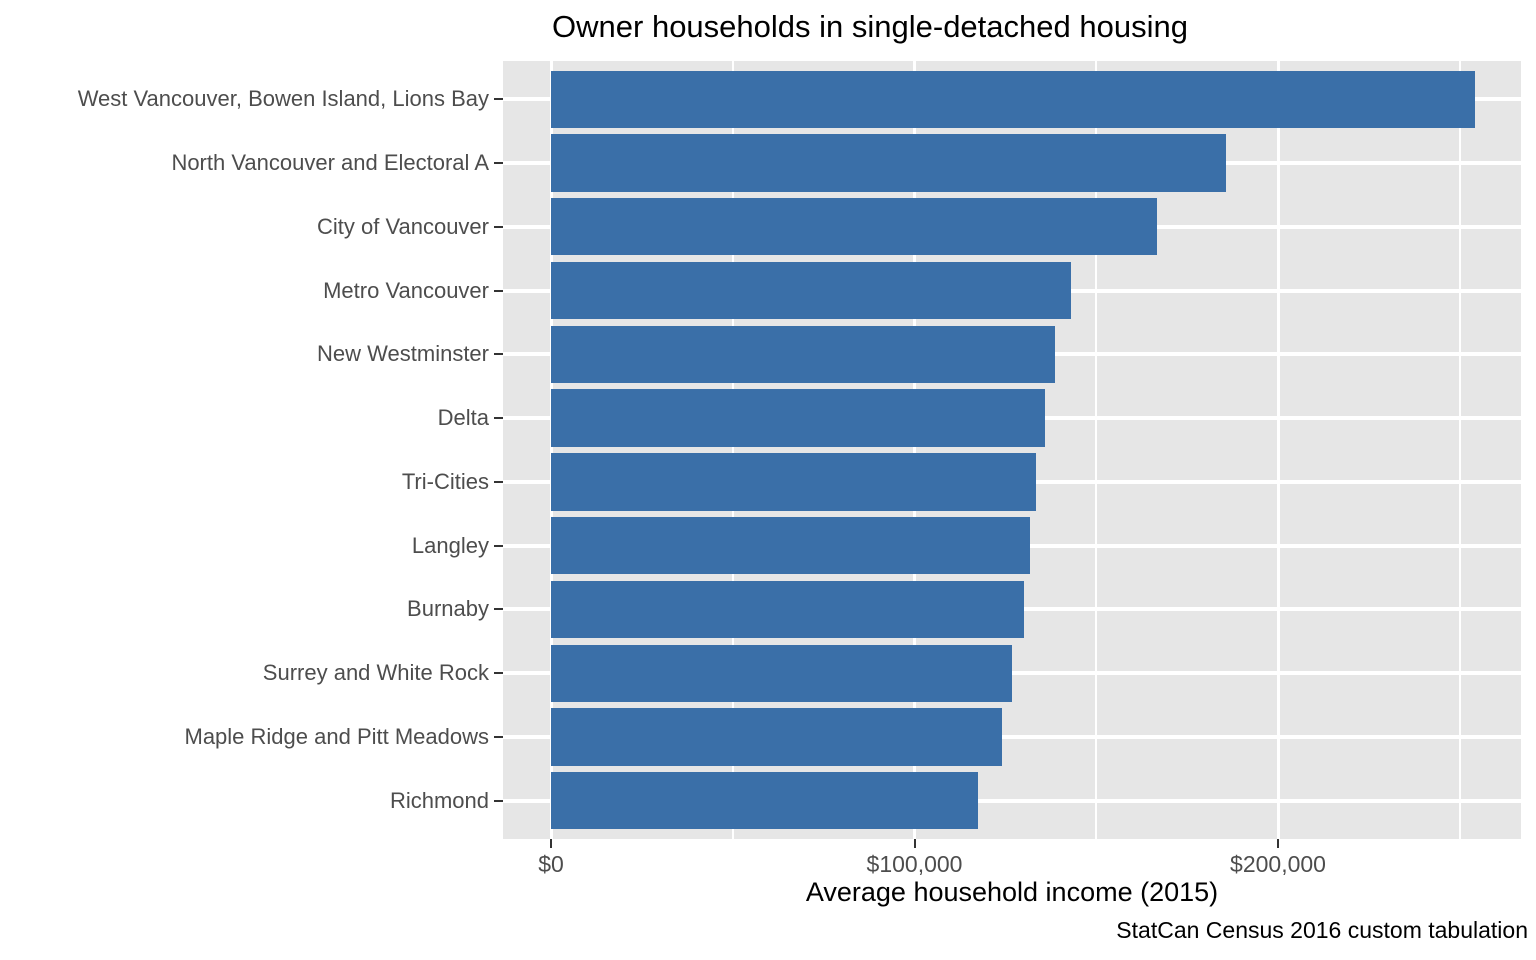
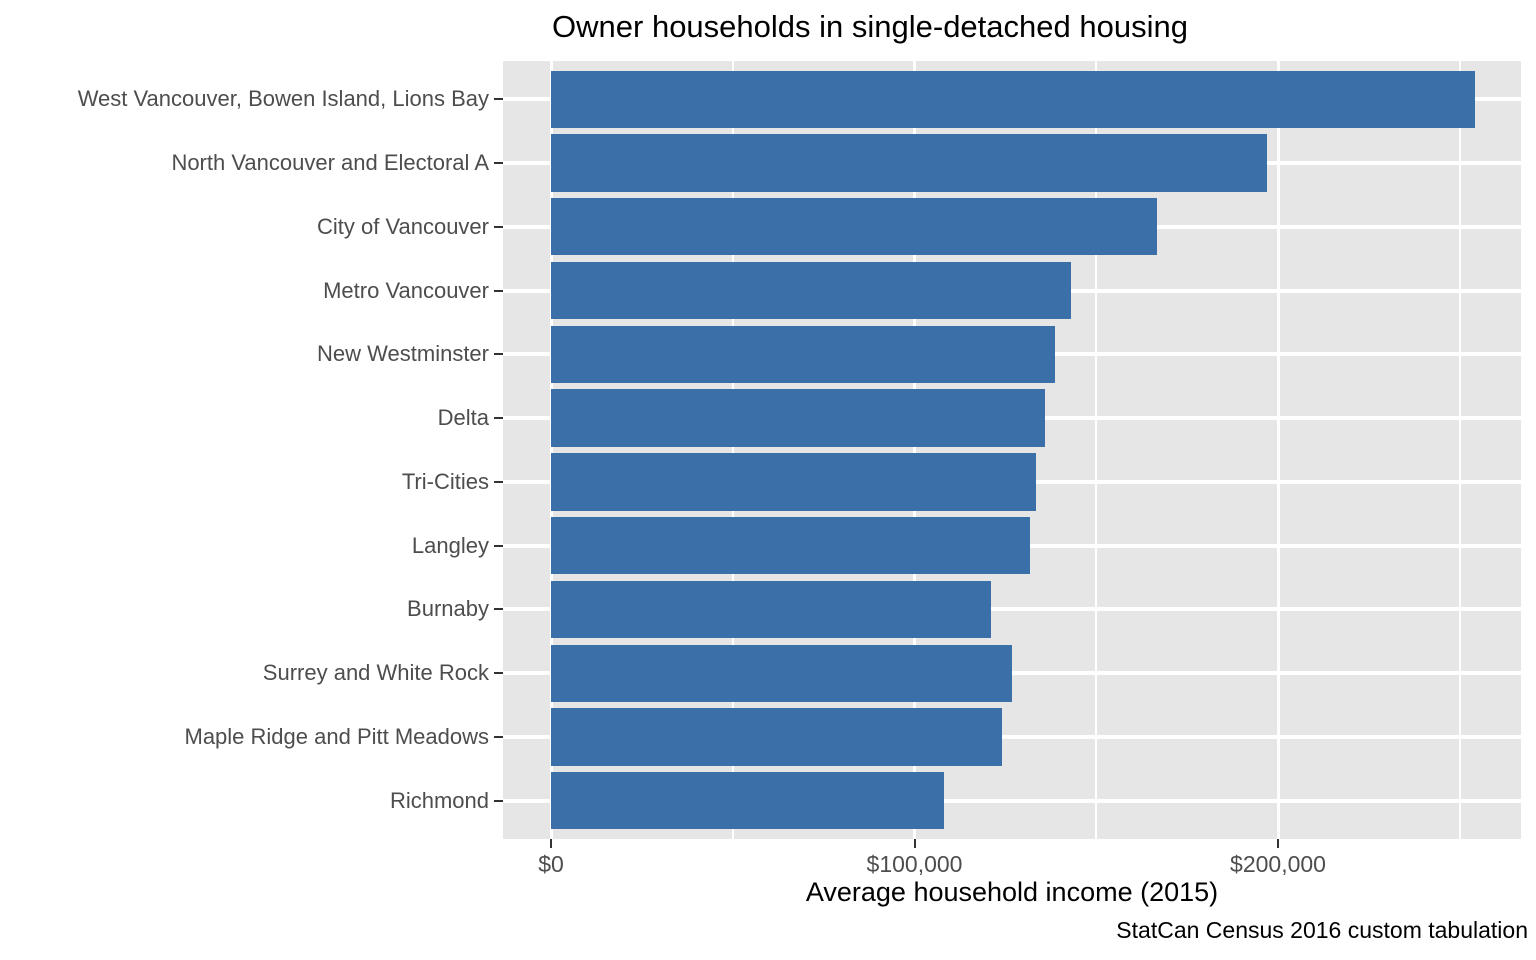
North Vancouver and Electoral A: $186000 -> $197000
Burnaby: $130000 -> $121000
Richmond: $118000 -> $108000
